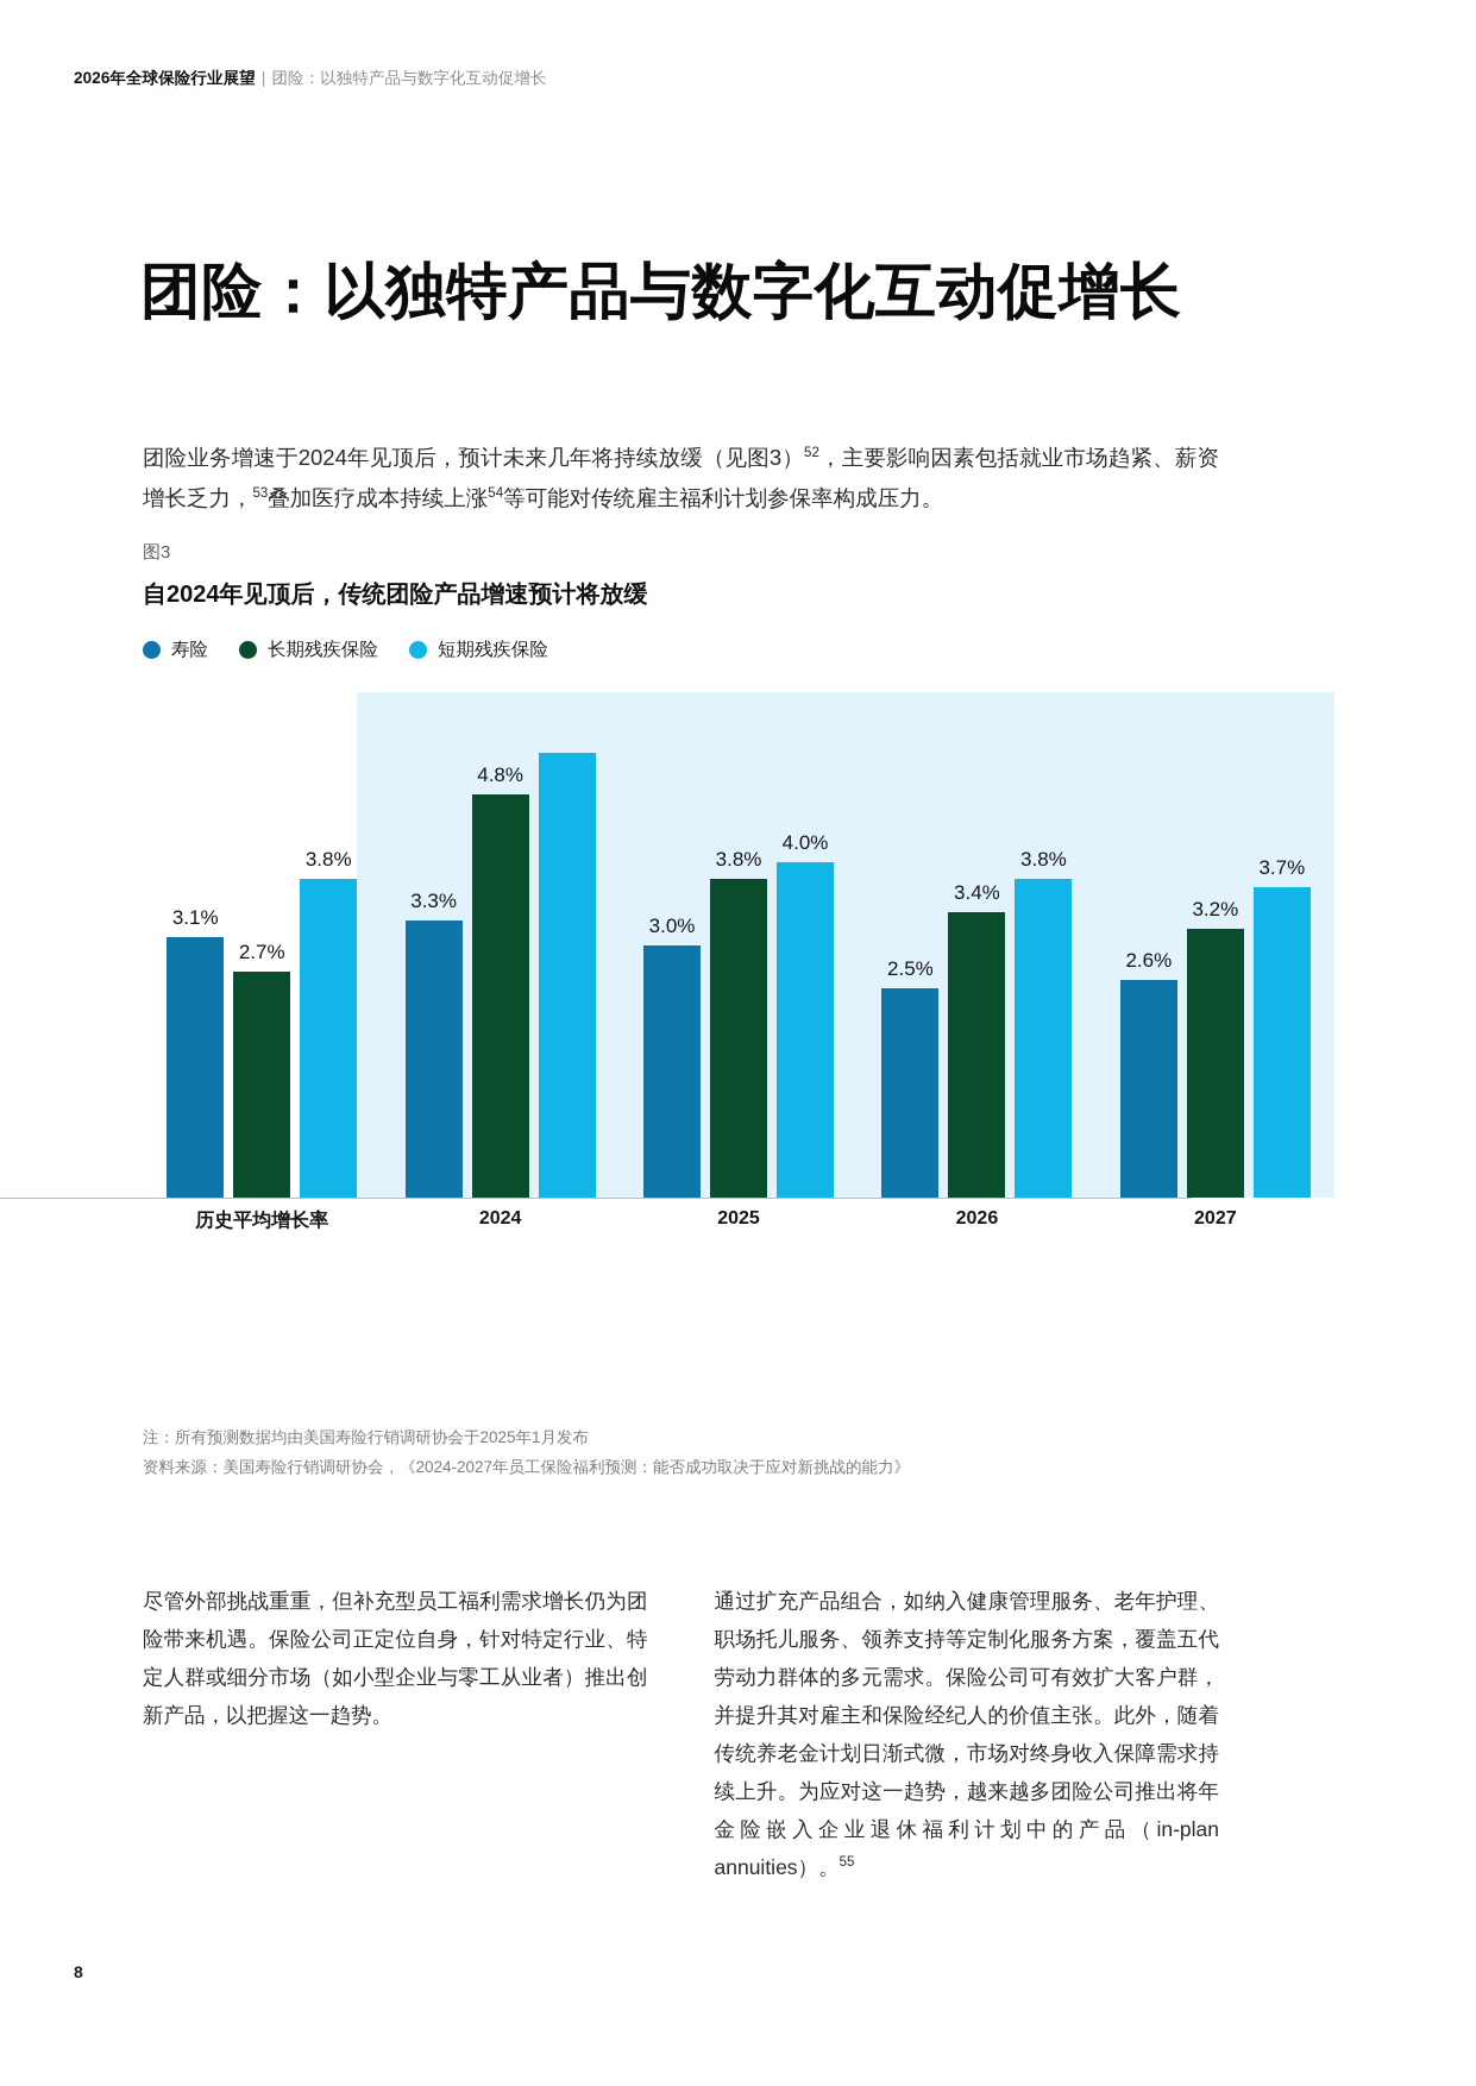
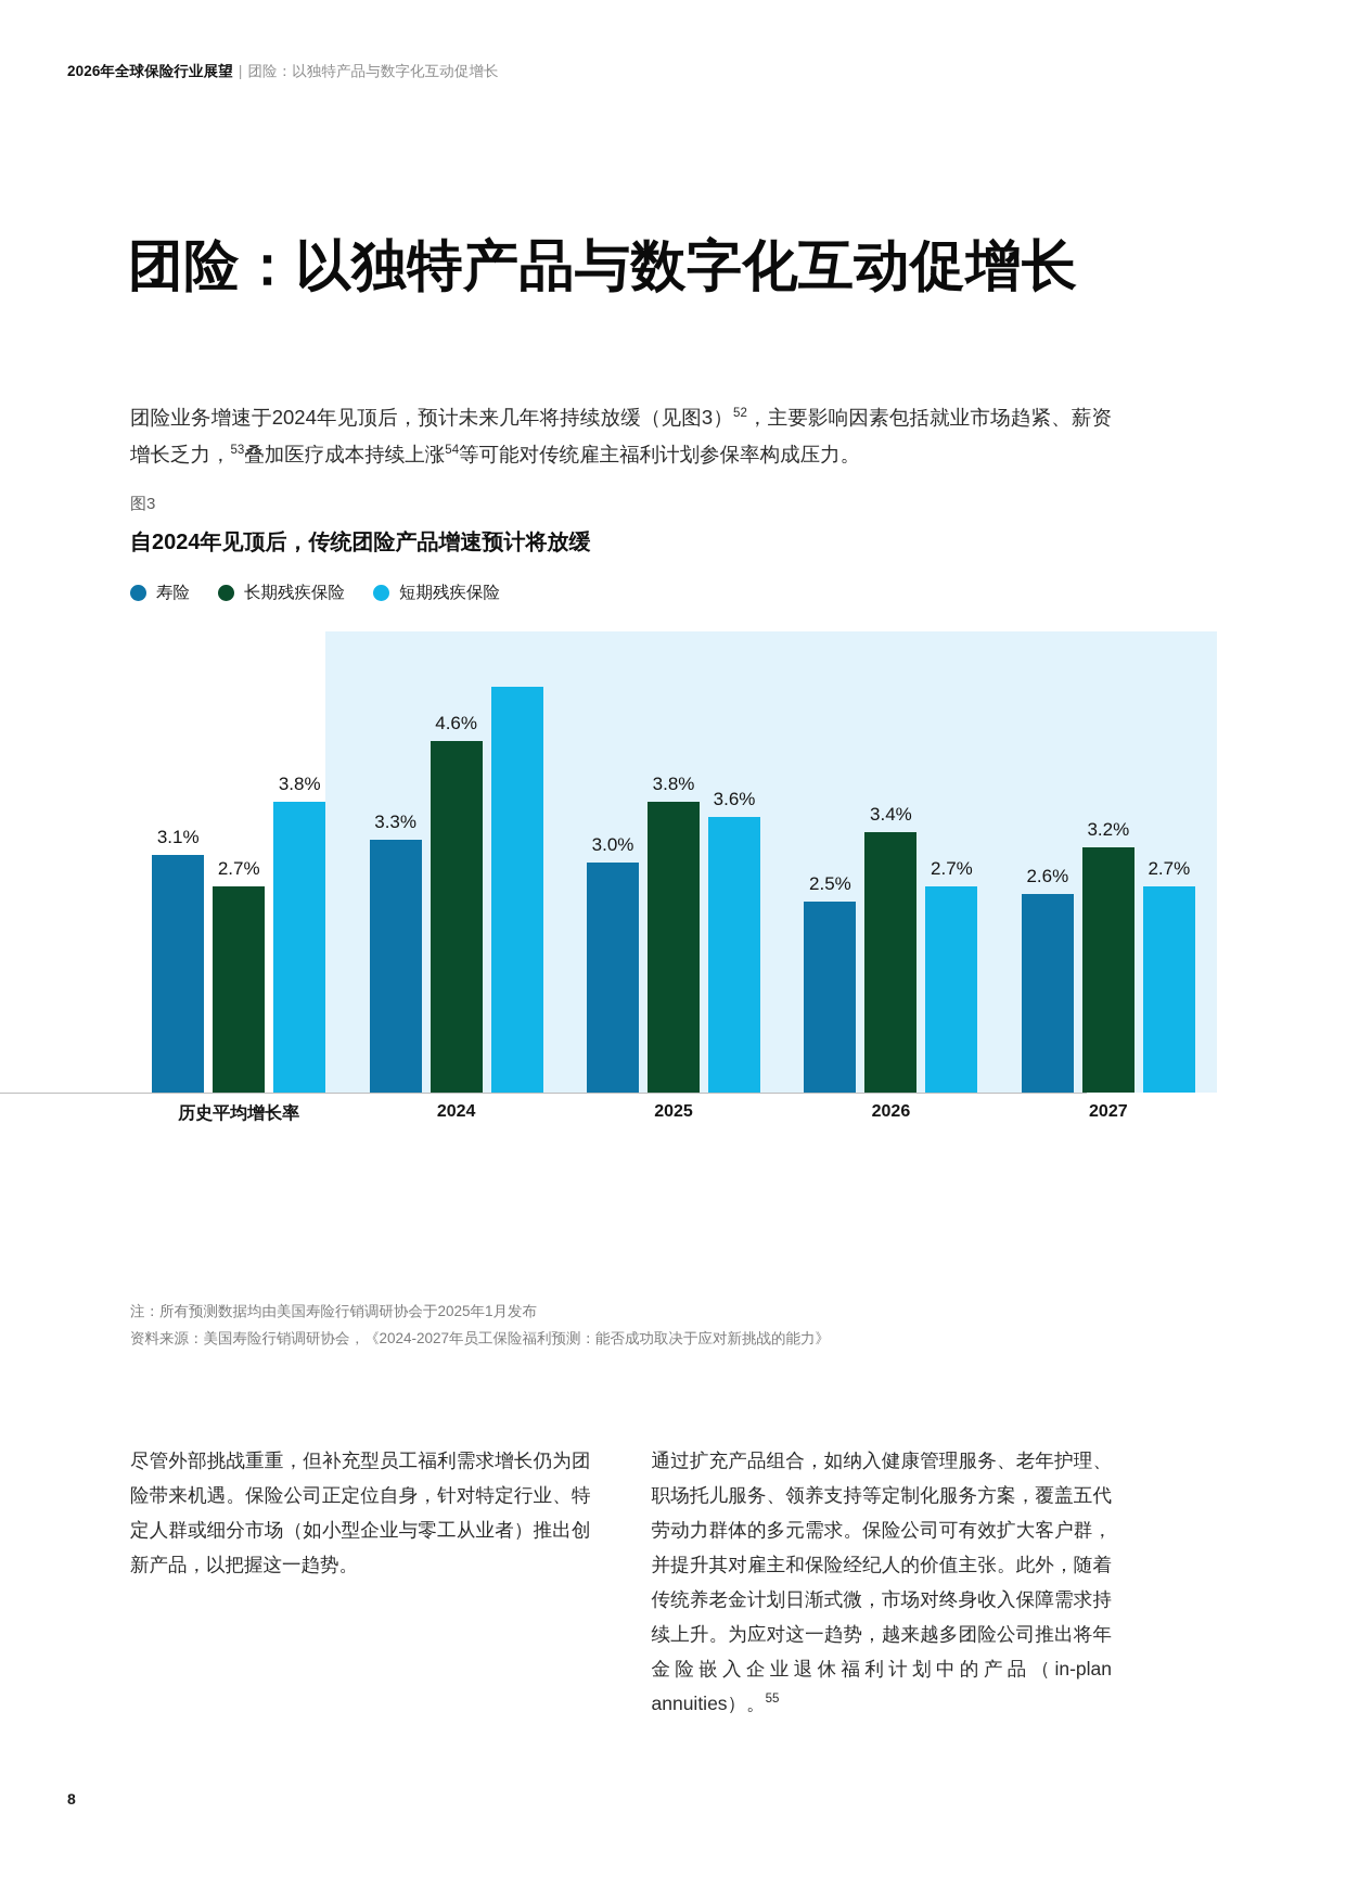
长期残疾保险/2024: 4.8% -> 4.6%
短期残疾保险/2025: 4.0% -> 3.6%
短期残疾保险/2026: 3.8% -> 2.7%
短期残疾保险/2027: 3.7% -> 2.7%
